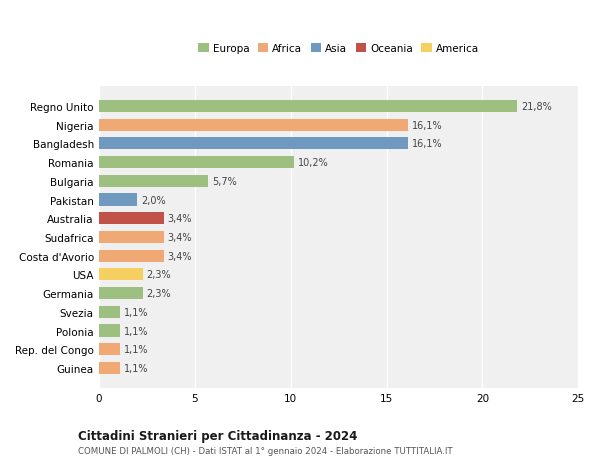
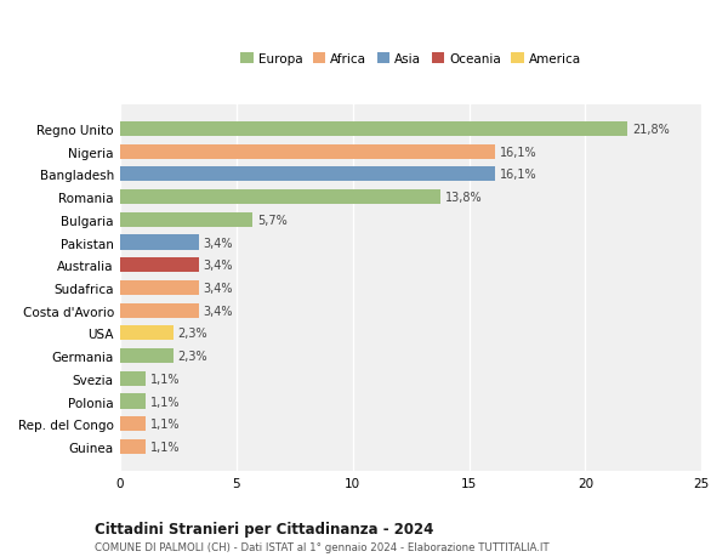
Romania: 10,2% -> 13,8%
Pakistan: 2,0% -> 3,4%
